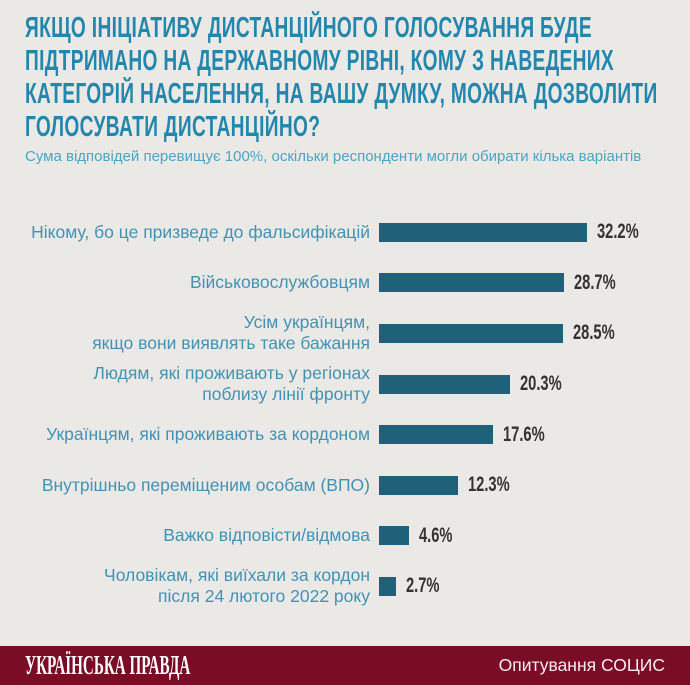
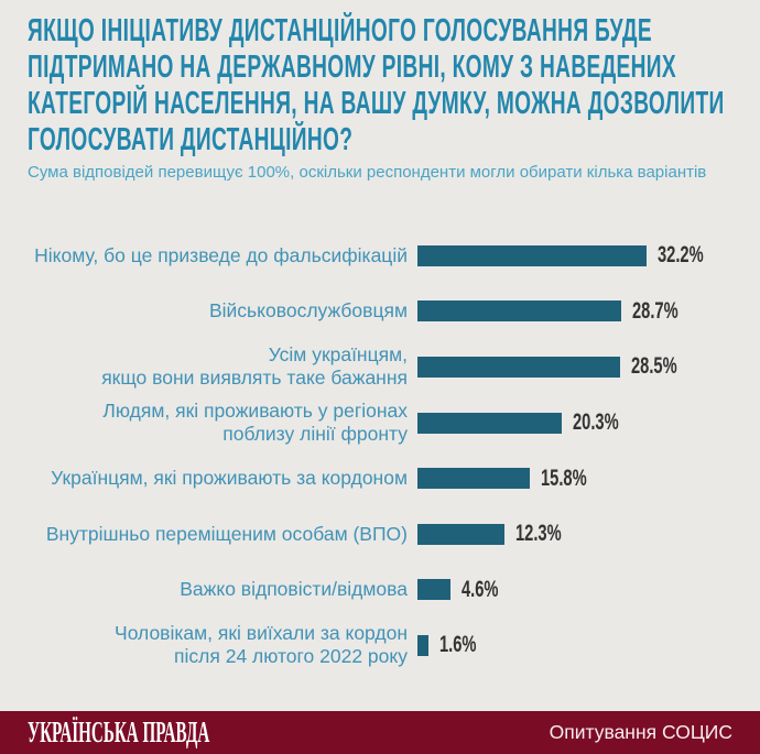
Українцям, які проживають за кордоном: 17.6% -> 15.8%
Чоловікам, які виїхали за кордон після 24 лютого 2022 року: 2.7% -> 1.6%
